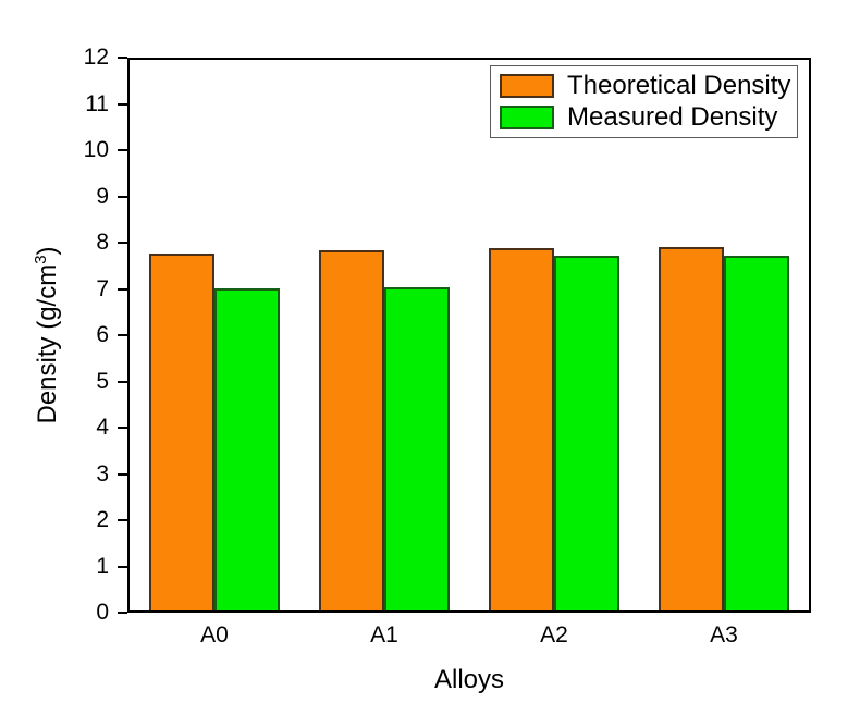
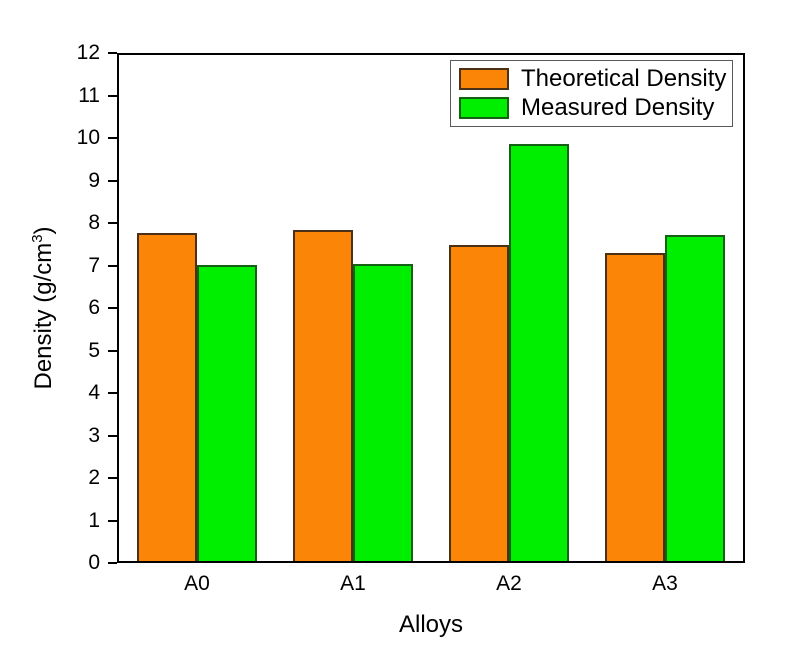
Theoretical Density/A2: 7.9 -> 7.5
Measured Density/A2: 7.7 -> 9.9
Theoretical Density/A3: 7.9 -> 7.3
